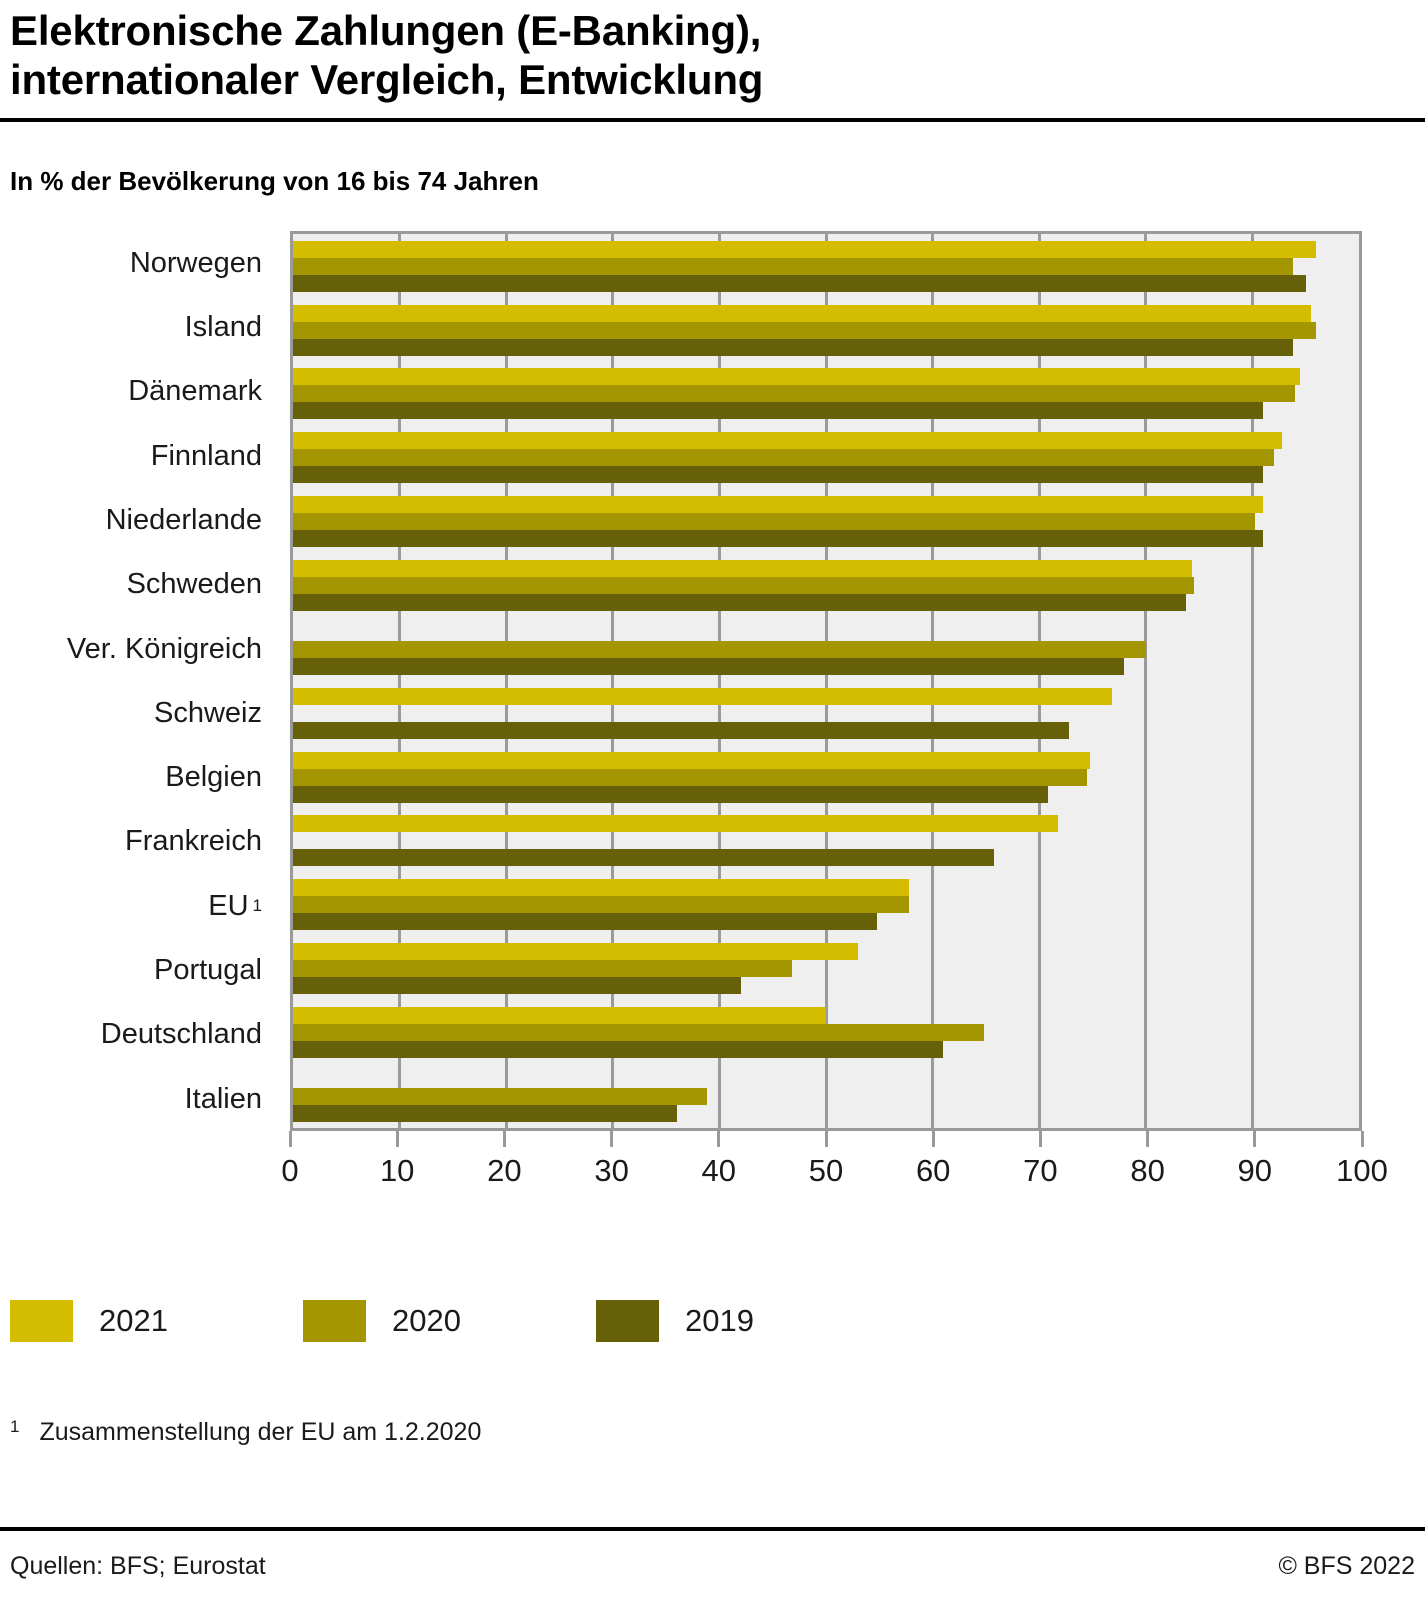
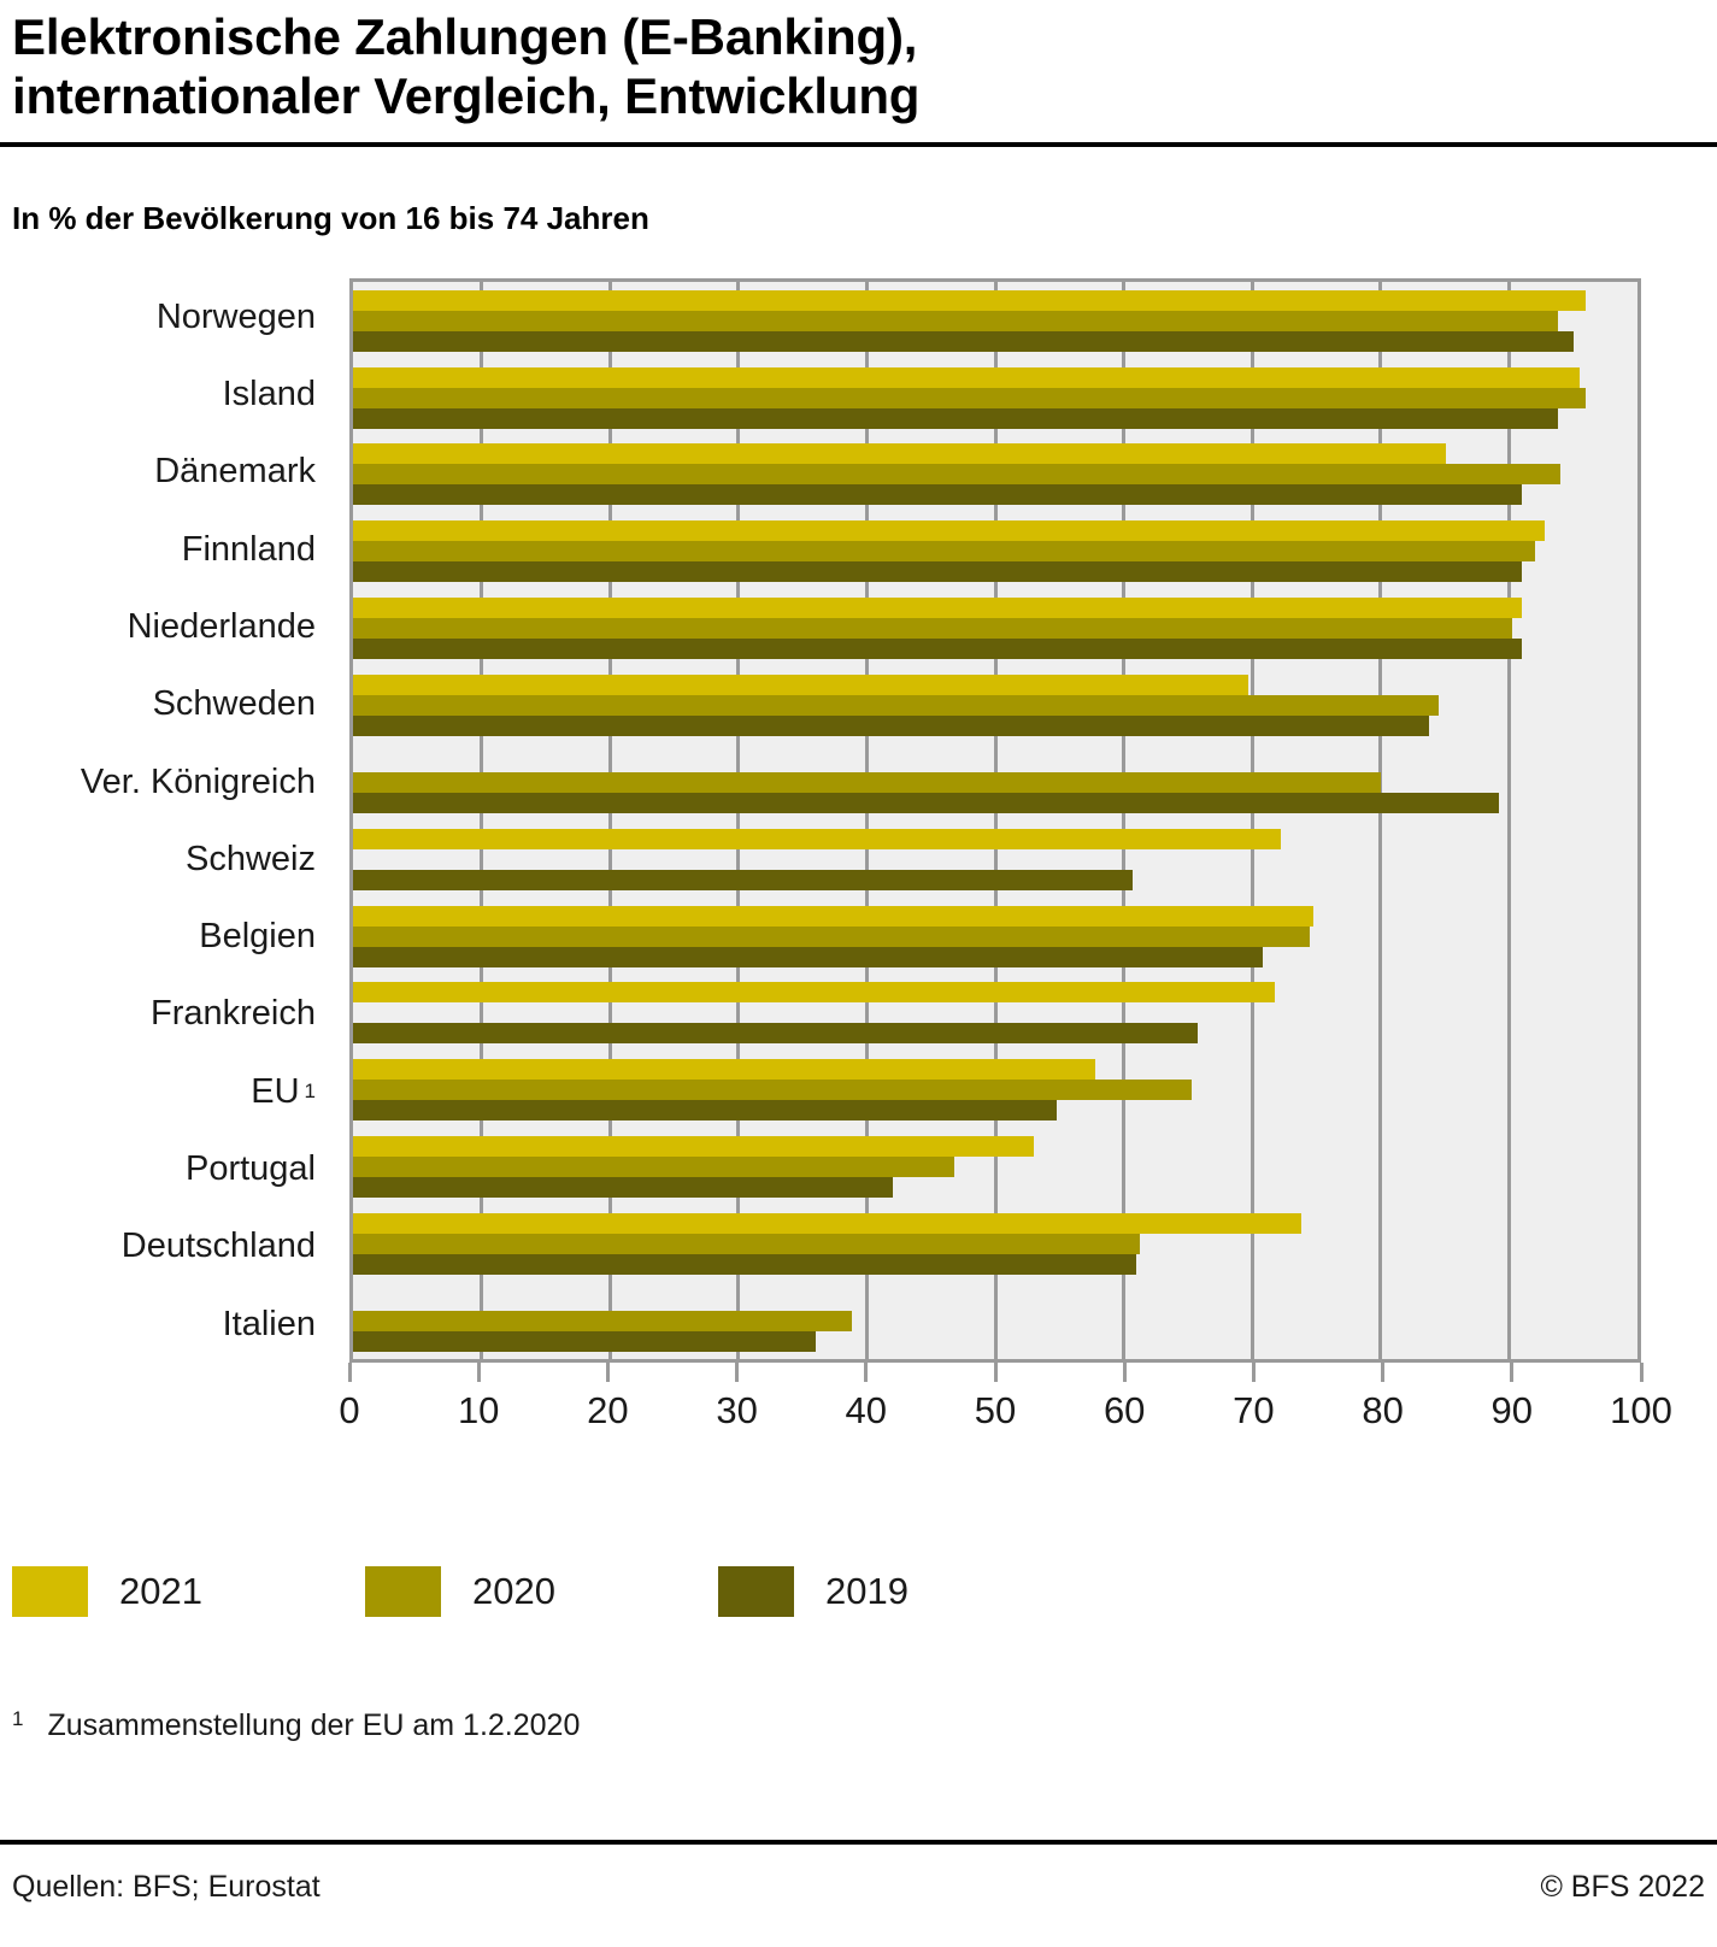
2021/Dänemark: 94.5 -> 85.1
2021/Schweden: 84.3 -> 69.7
2019/Ver. Königreich: 78.0 -> 89.2
2021/Schweiz: 76.8 -> 72.2
2019/Schweiz: 72.8 -> 60.7
2020/EU: 57.8 -> 65.3
2021/Deutschland: 50.0 -> 73.8
2020/Deutschland: 64.8 -> 61.3
